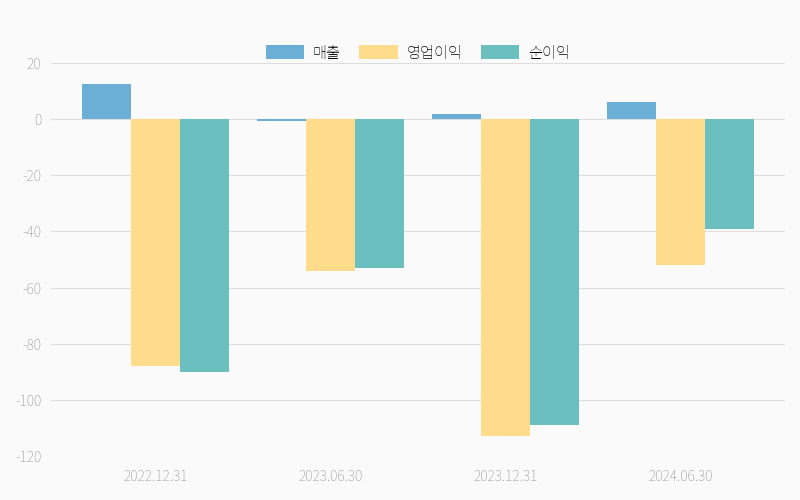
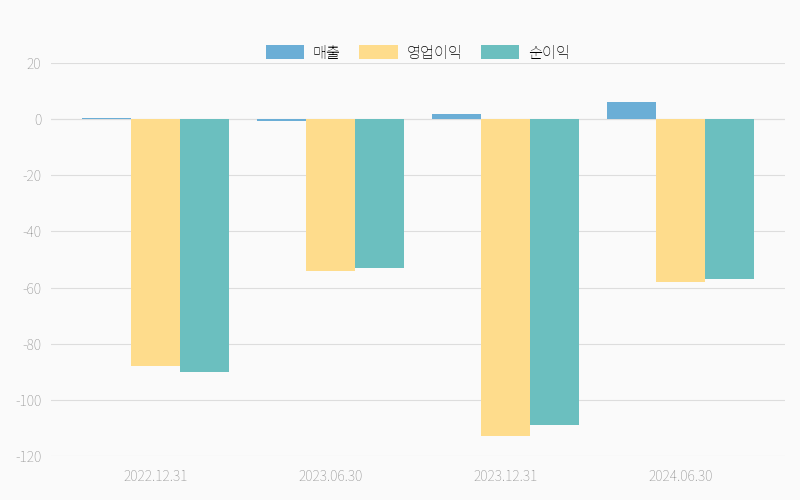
매출/2022.12.31: 12.5 -> 0.3
영업이익/2024.06.30: -52 -> -58
순이익/2024.06.30: -39 -> -57
